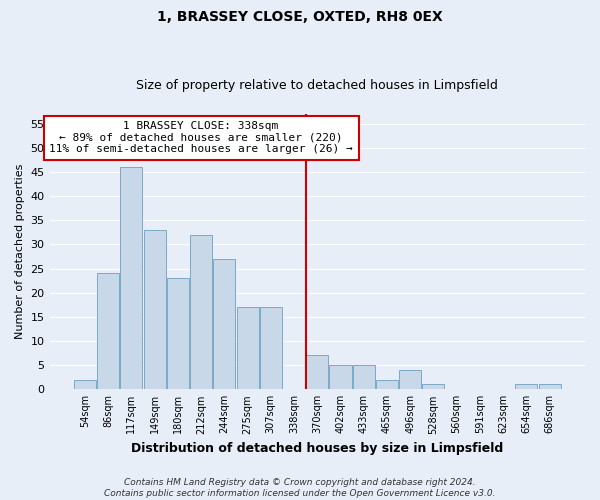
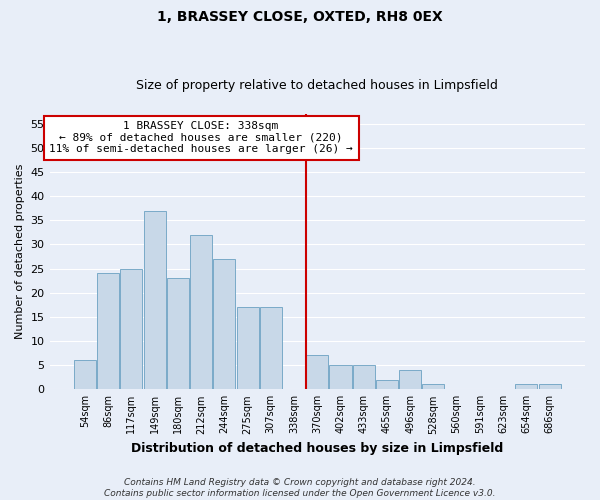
54sqm: 2 -> 6
117sqm: 46 -> 25
149sqm: 33 -> 37
